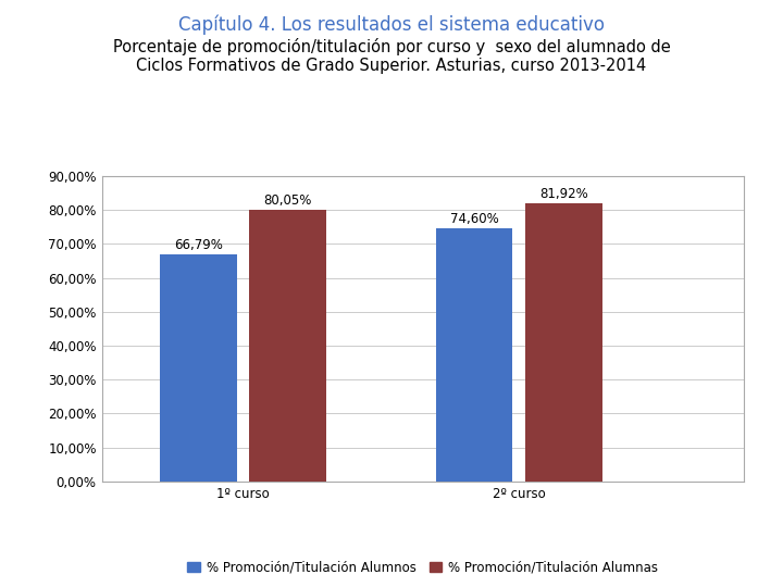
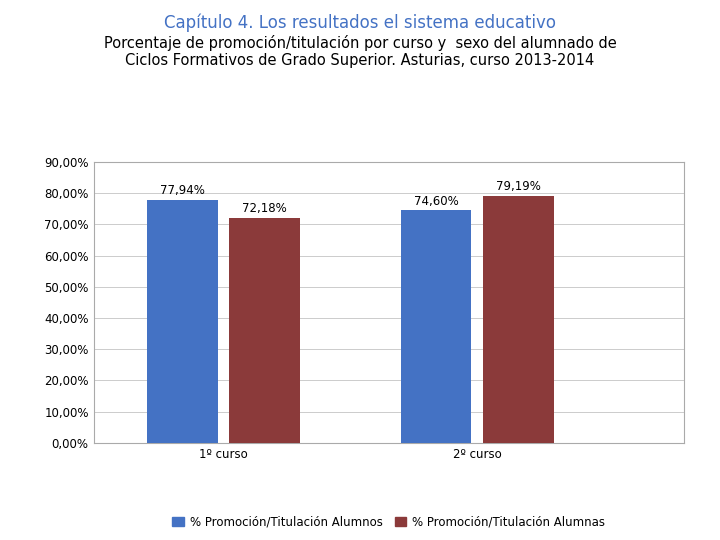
% Promoción/Titulación Alumnos/1º curso: 66,79% -> 77,94%
% Promoción/Titulación Alumnas/1º curso: 80,05% -> 72,18%
% Promoción/Titulación Alumnas/2º curso: 81,92% -> 79,19%
